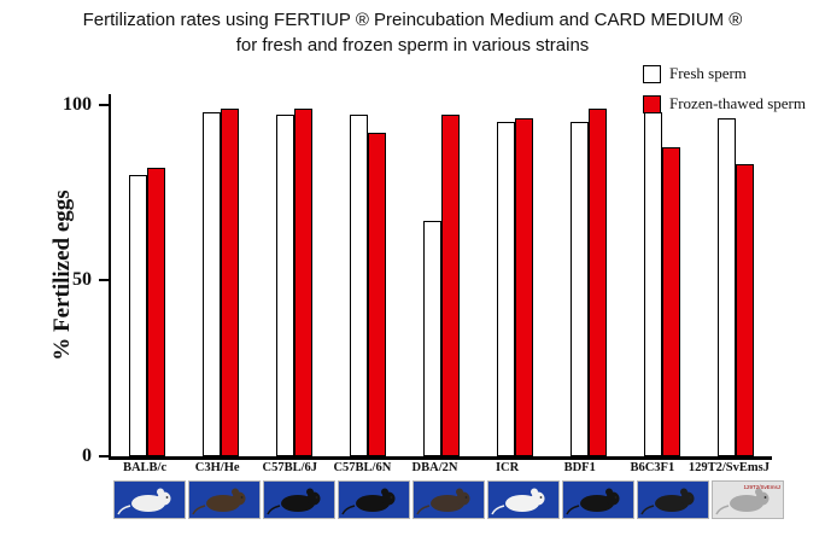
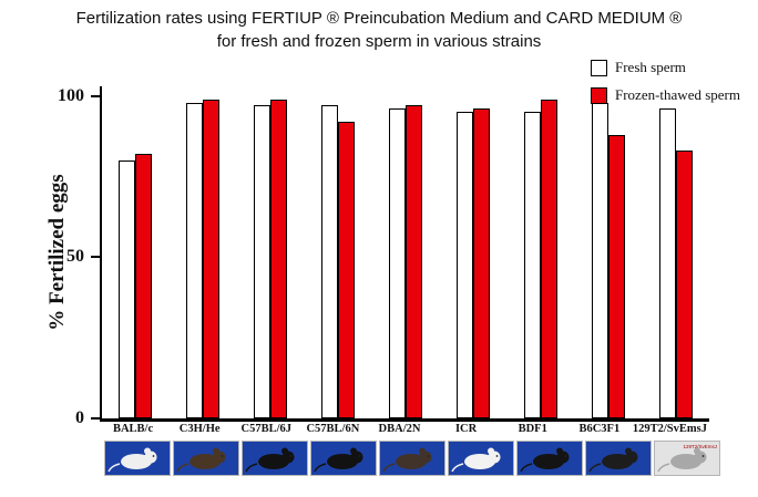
Fresh sperm/DBA/2N: 67 -> 96
